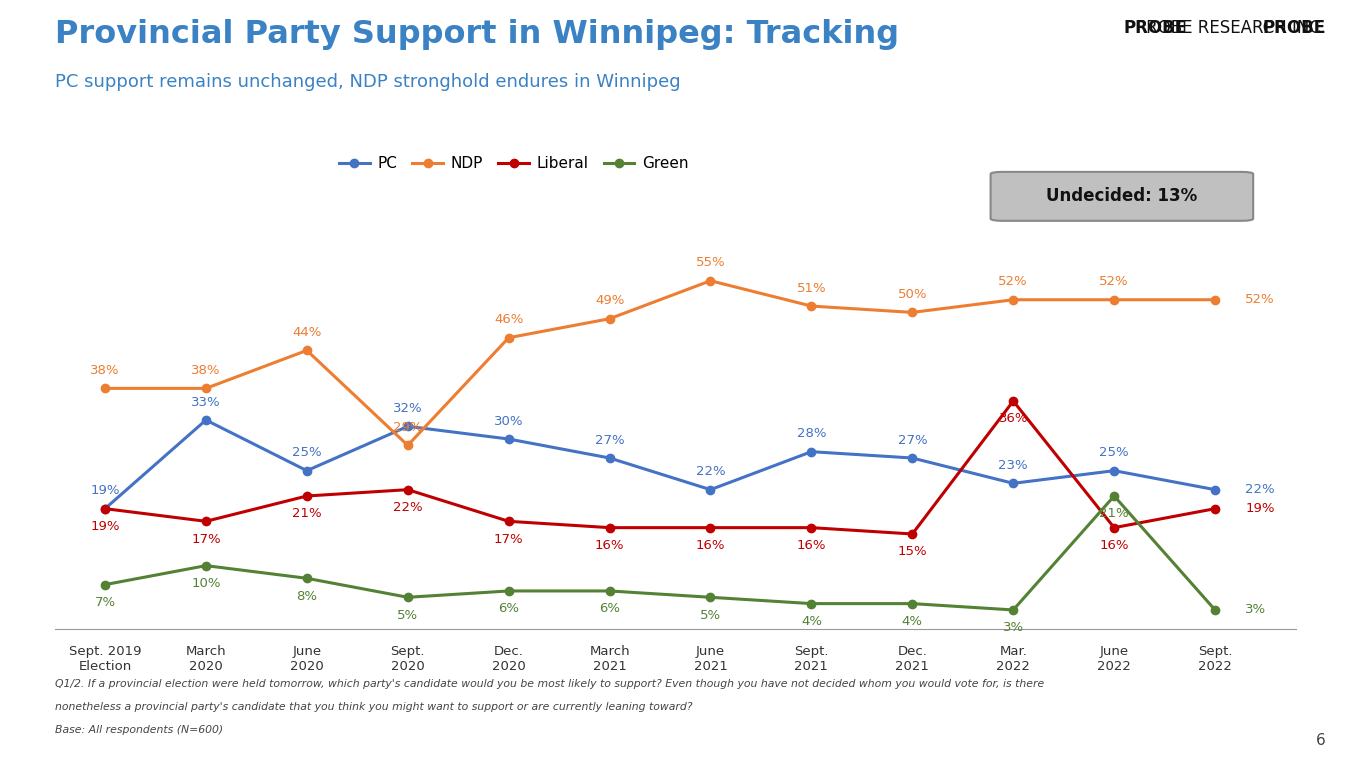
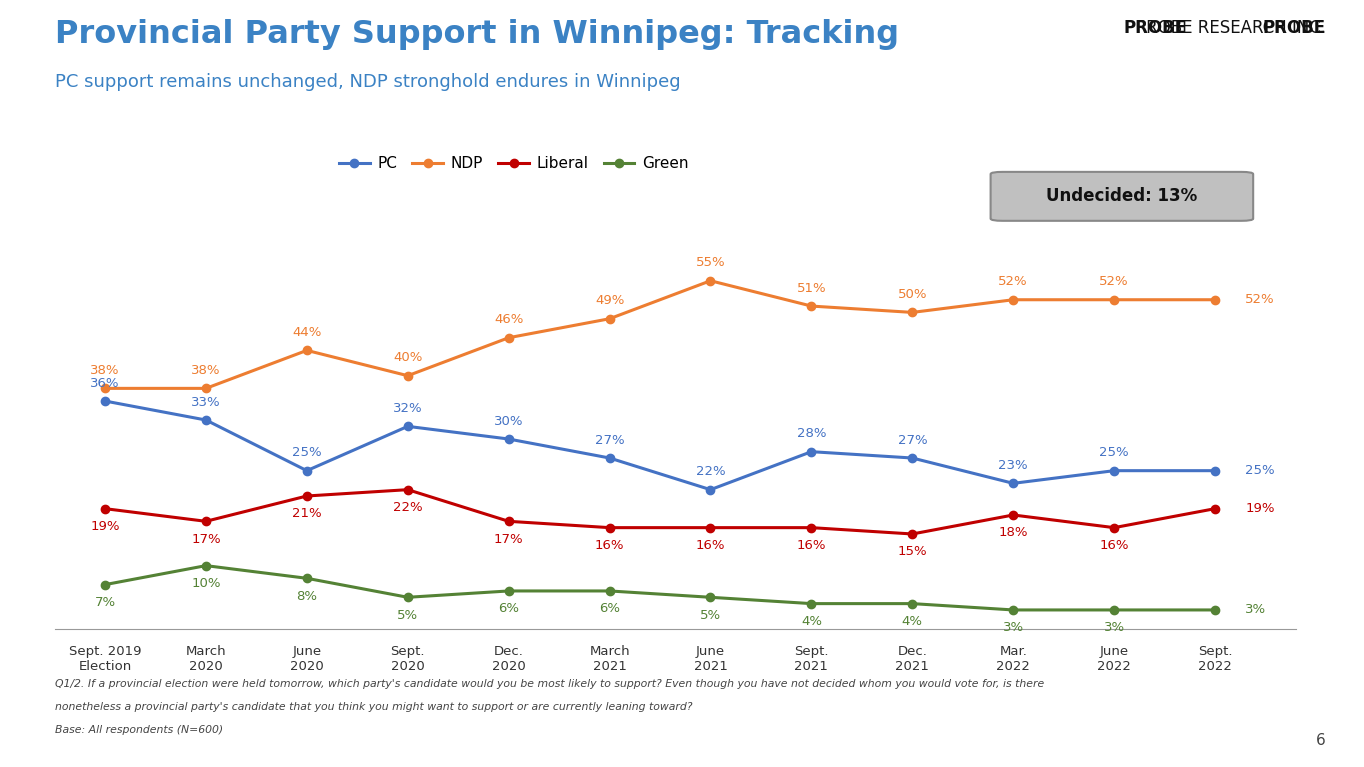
PC/Sept. 2019 Election: 19% -> 36%
NDP/Sept. 2020: 29% -> 40%
Liberal/Mar. 2022: 36% -> 18%
Green/June 2022: 21% -> 3%
PC/Sept. 2022: 22% -> 25%
